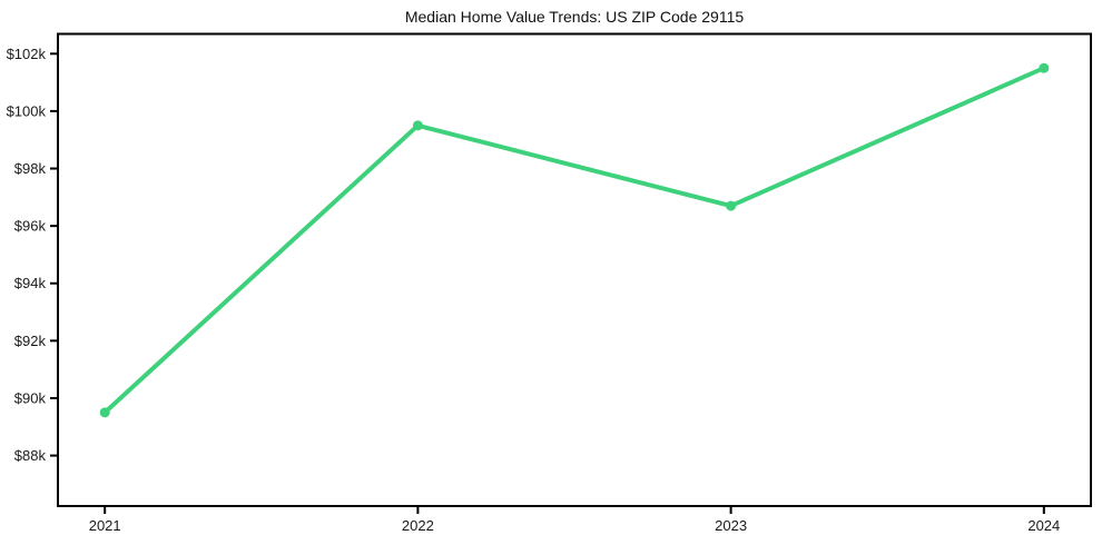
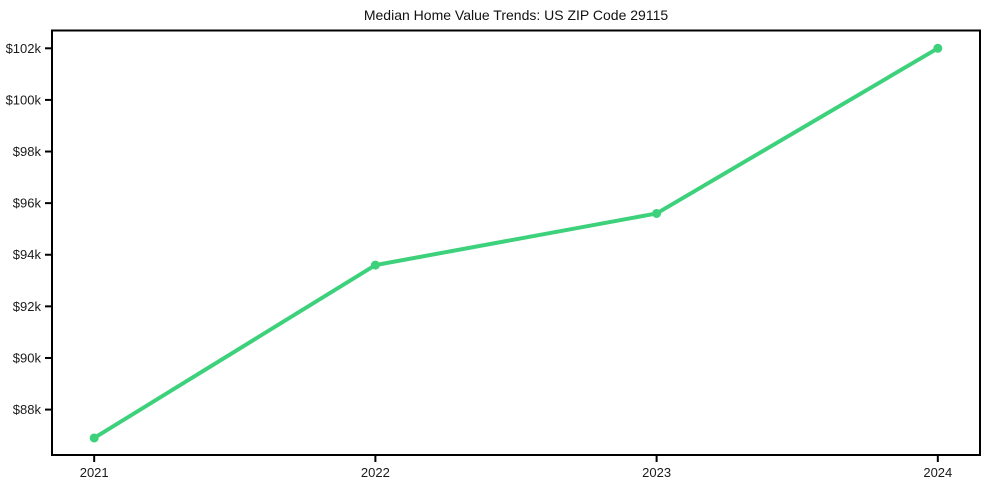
2021: $89.5k -> $86.9k
2022: $99.5k -> $93.6k
2023: $96.7k -> $95.6k
2024: $101.5k -> $102.0k
